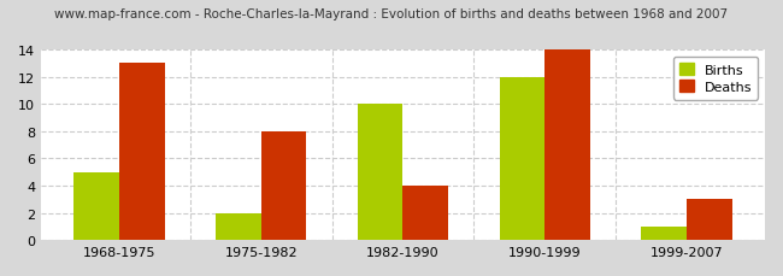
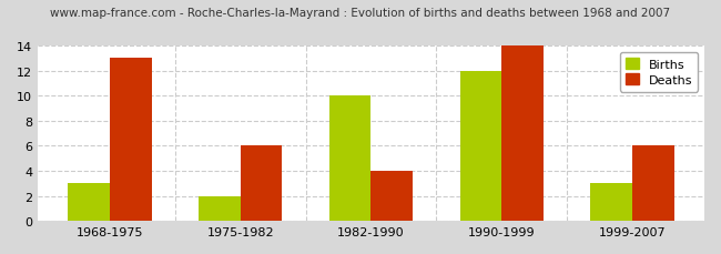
Births/1968-1975: 5 -> 3
Deaths/1975-1982: 8 -> 6
Births/1999-2007: 1 -> 3
Deaths/1999-2007: 3 -> 6
